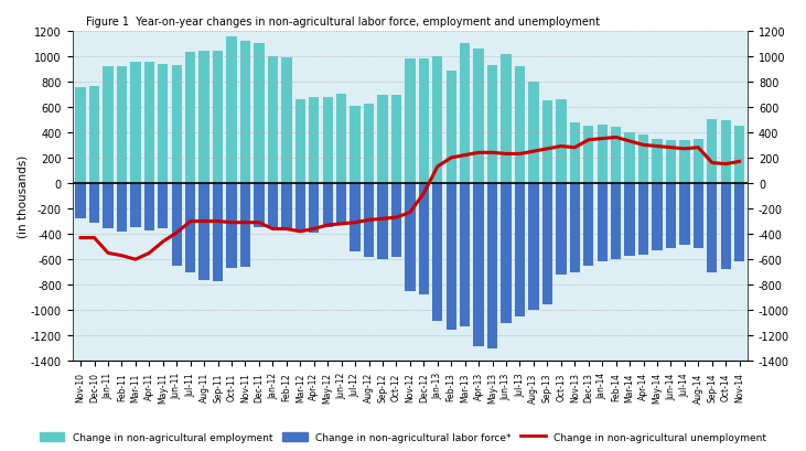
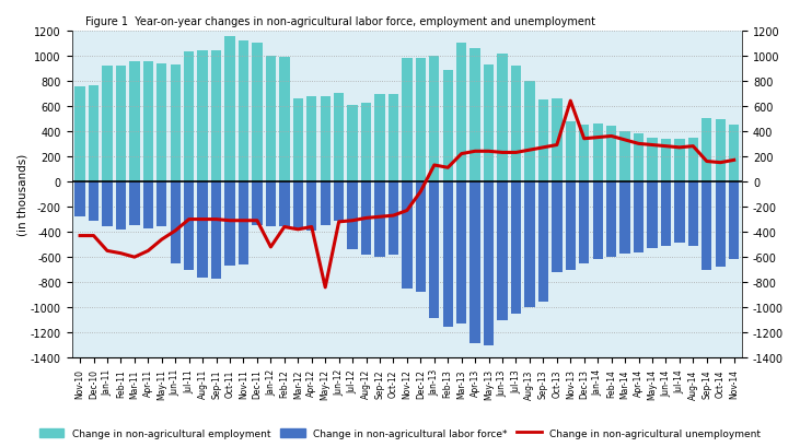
Change in non-agricultural unemployment/Jan-12: -360 -> -520
Change in non-agricultural unemployment/May-12: -330 -> -840
Change in non-agricultural unemployment/Feb-13: 200 -> 110
Change in non-agricultural unemployment/Nov-13: 280 -> 640
